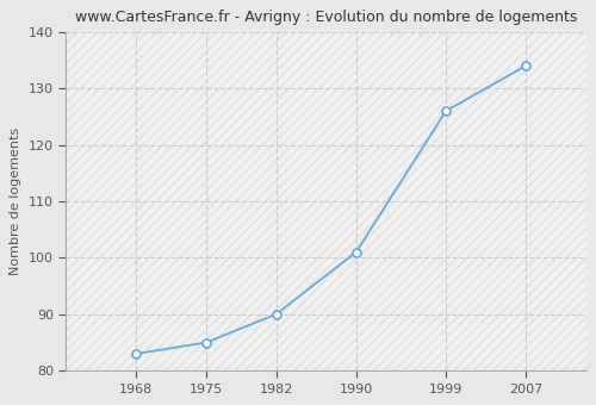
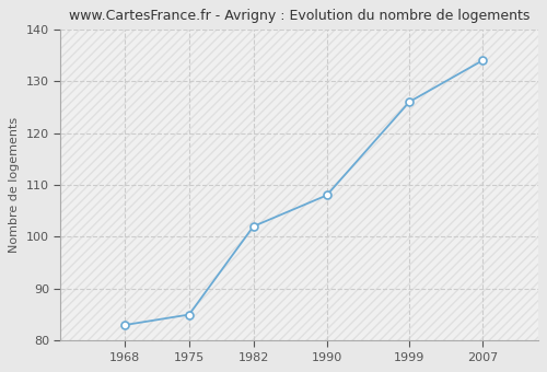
1982: 90 -> 102
1990: 101 -> 108
